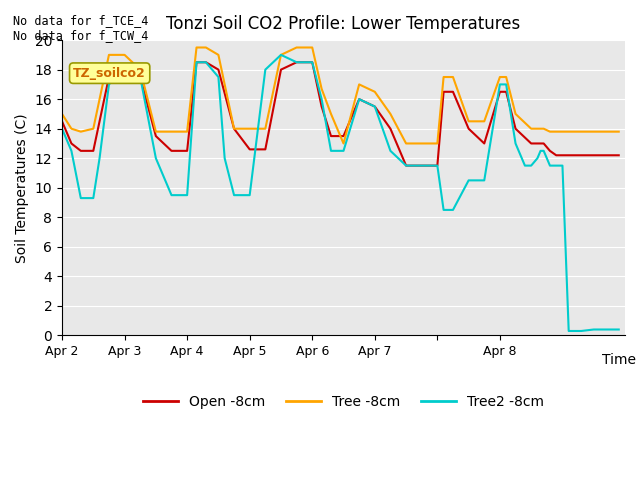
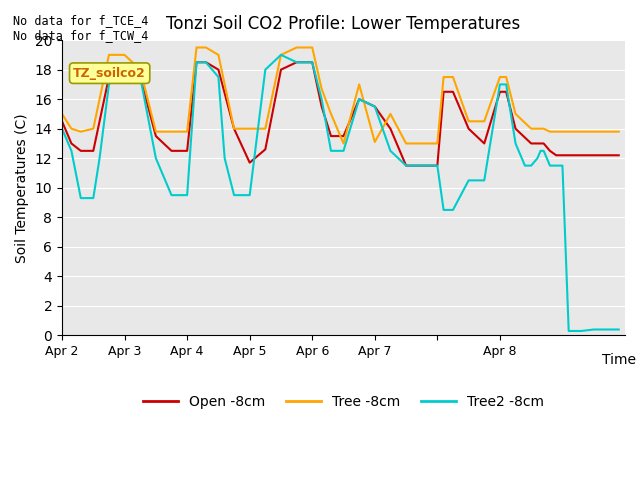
Open -8cm/Apr 5: 12.6 -> 11.7
Tree -8cm/Apr 7: 16.5 -> 13.1
